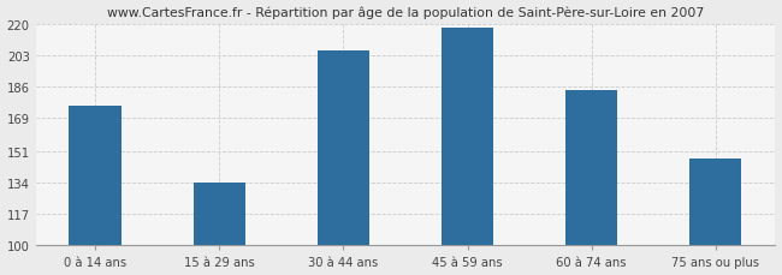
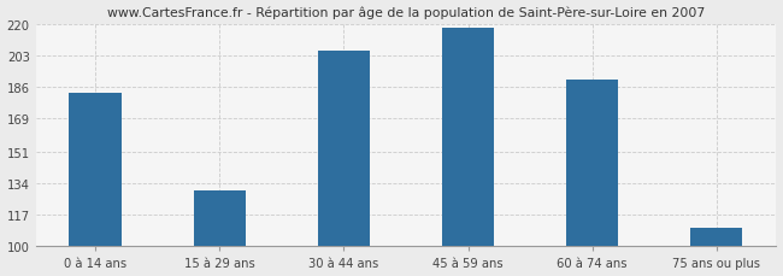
0 à 14 ans: 176 -> 183
15 à 29 ans: 134 -> 130
60 à 74 ans: 184 -> 190
75 ans ou plus: 147 -> 110
